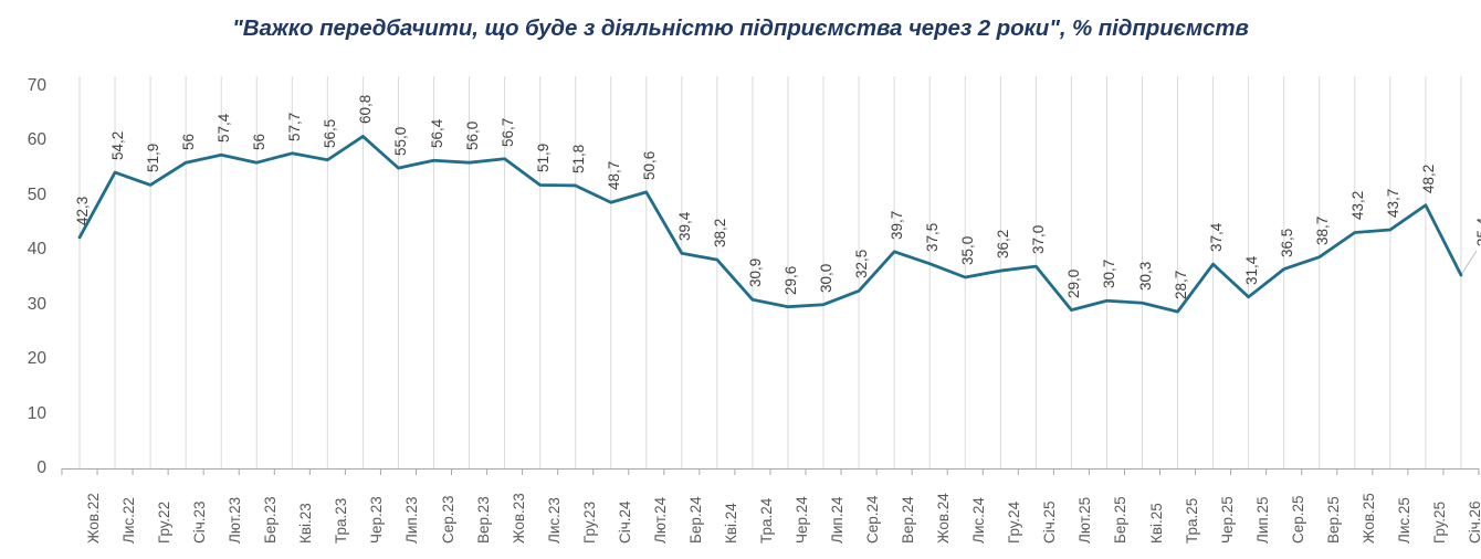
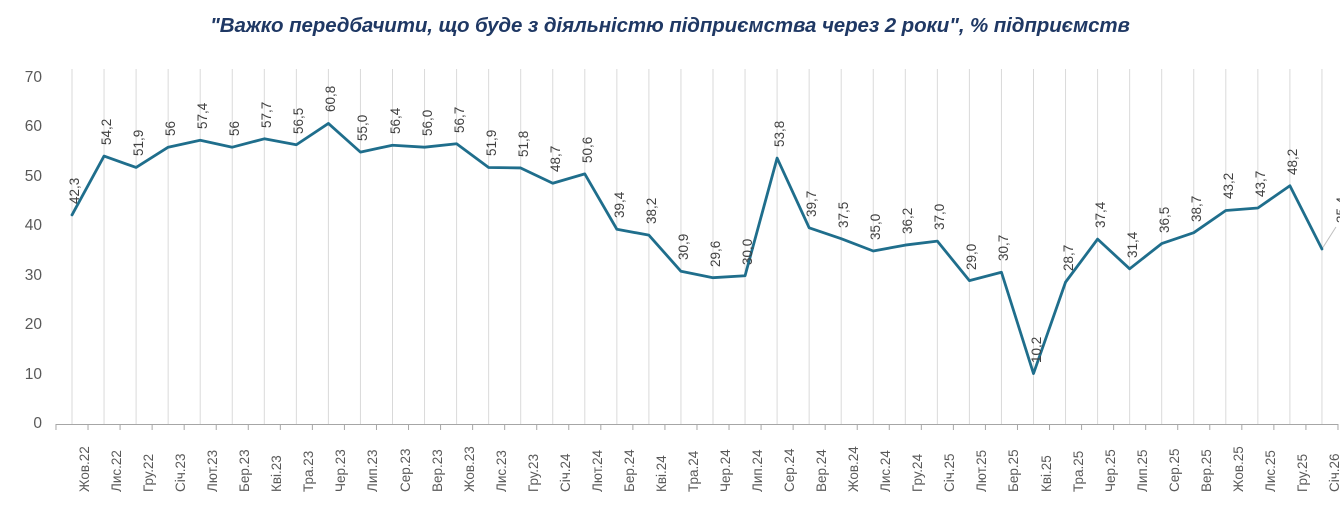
Сер.24: 32,5 -> 53,8
Кві.25: 30,3 -> 10,2
